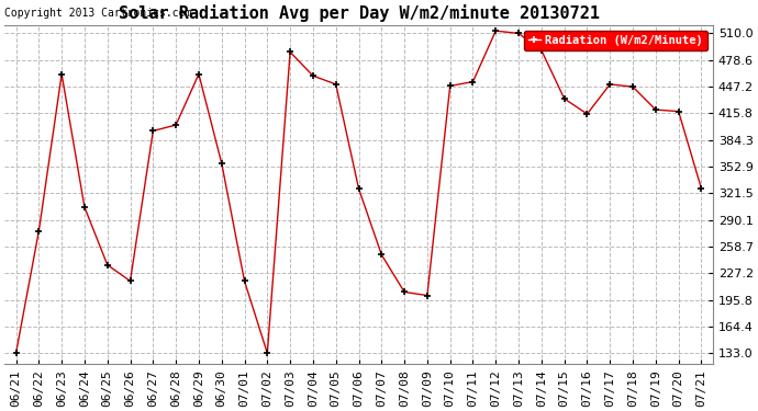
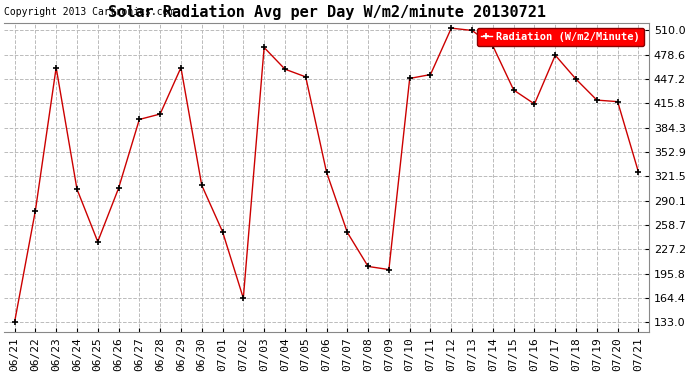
06/26: 218 -> 306
06/30: 357 -> 310
07/01: 218 -> 250
07/02: 133 -> 164
07/17: 450 -> 478
